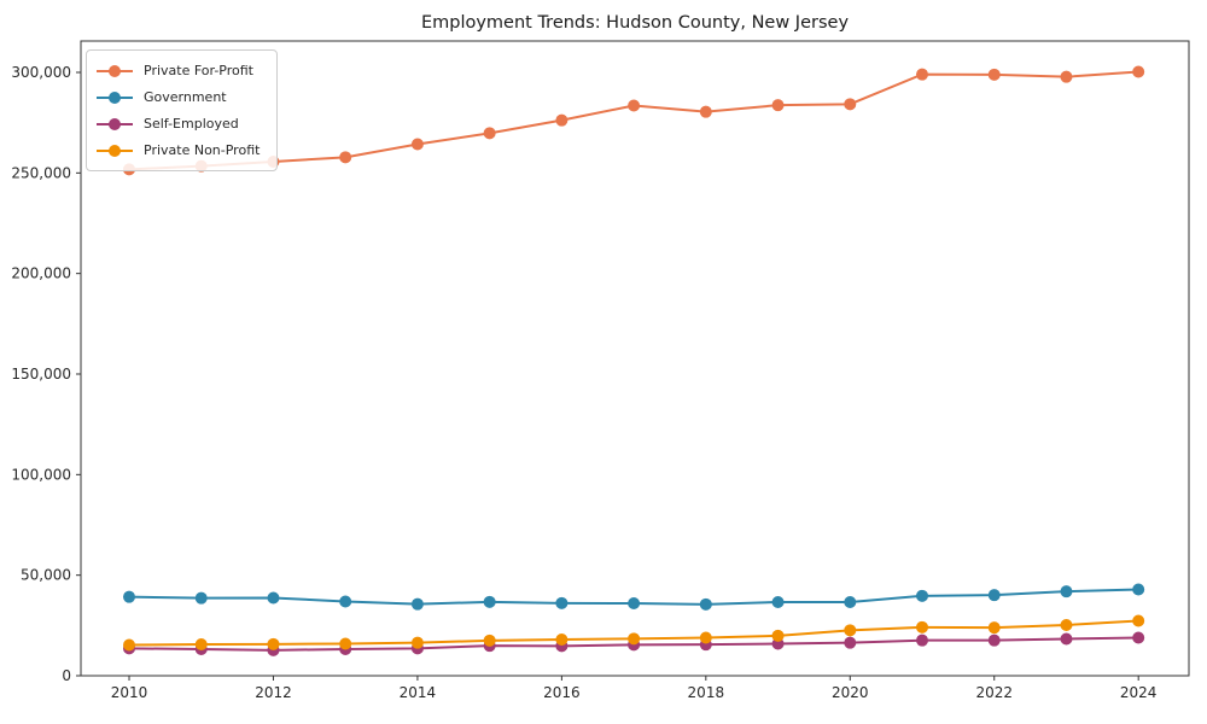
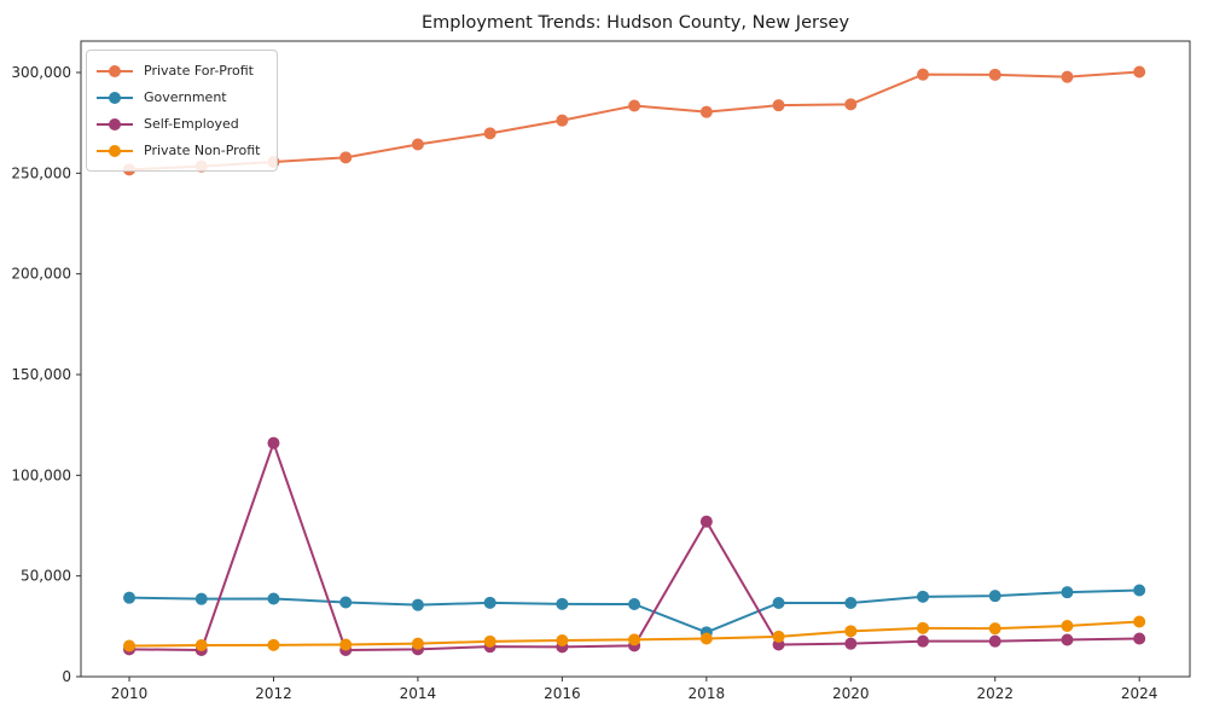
Self-Employed/2012: 13000 -> 116000
Government/2018: 36000 -> 22000
Self-Employed/2018: 16000 -> 77000
